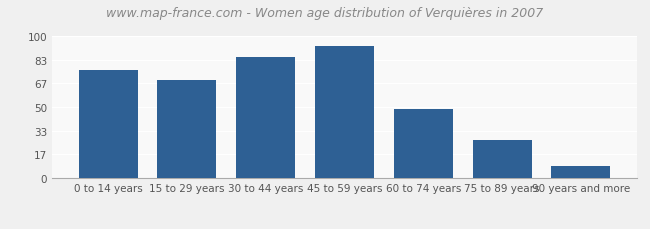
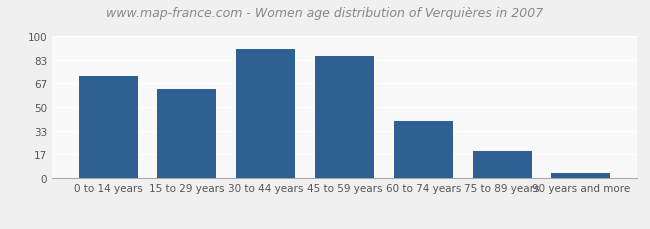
0 to 14 years: 76 -> 72
15 to 29 years: 69 -> 63
30 to 44 years: 85 -> 91
45 to 59 years: 93 -> 86
60 to 74 years: 49 -> 40
75 to 89 years: 27 -> 19
90 years and more: 9 -> 4
